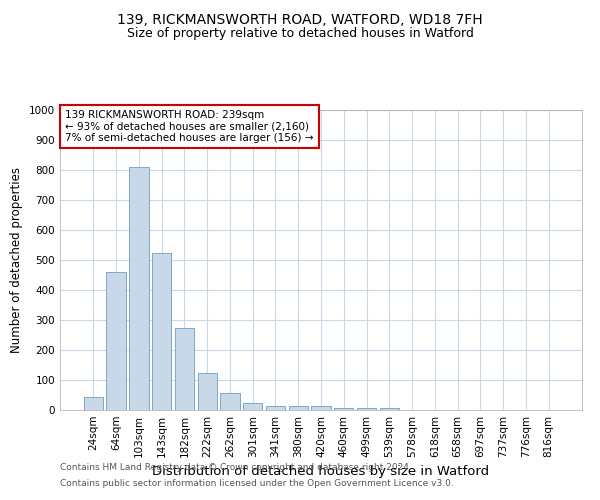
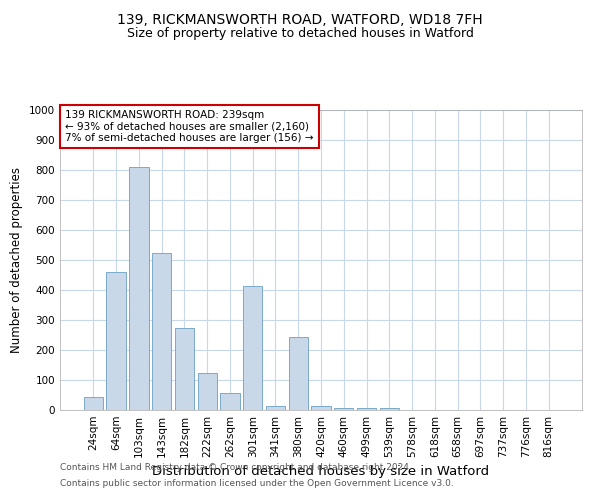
301sqm: 25 -> 415
380sqm: 12 -> 245
